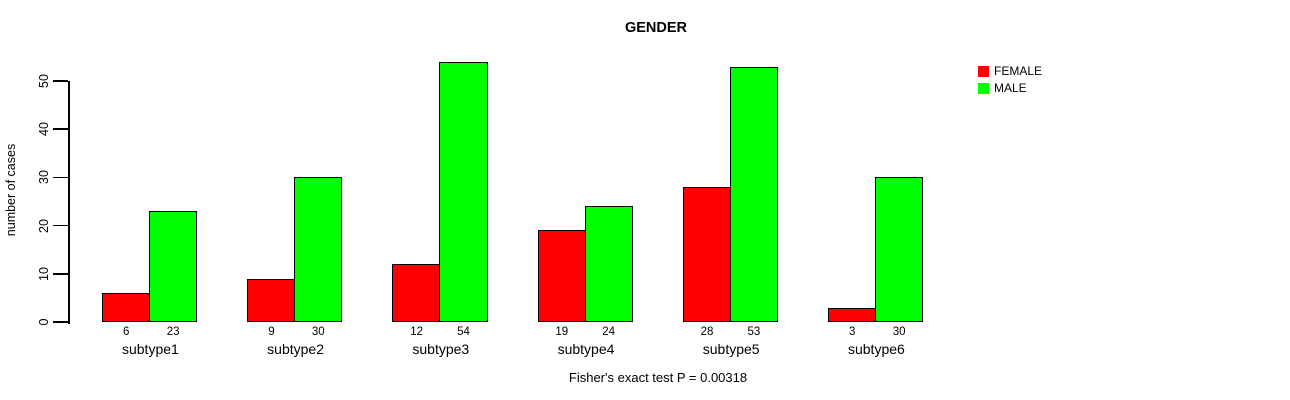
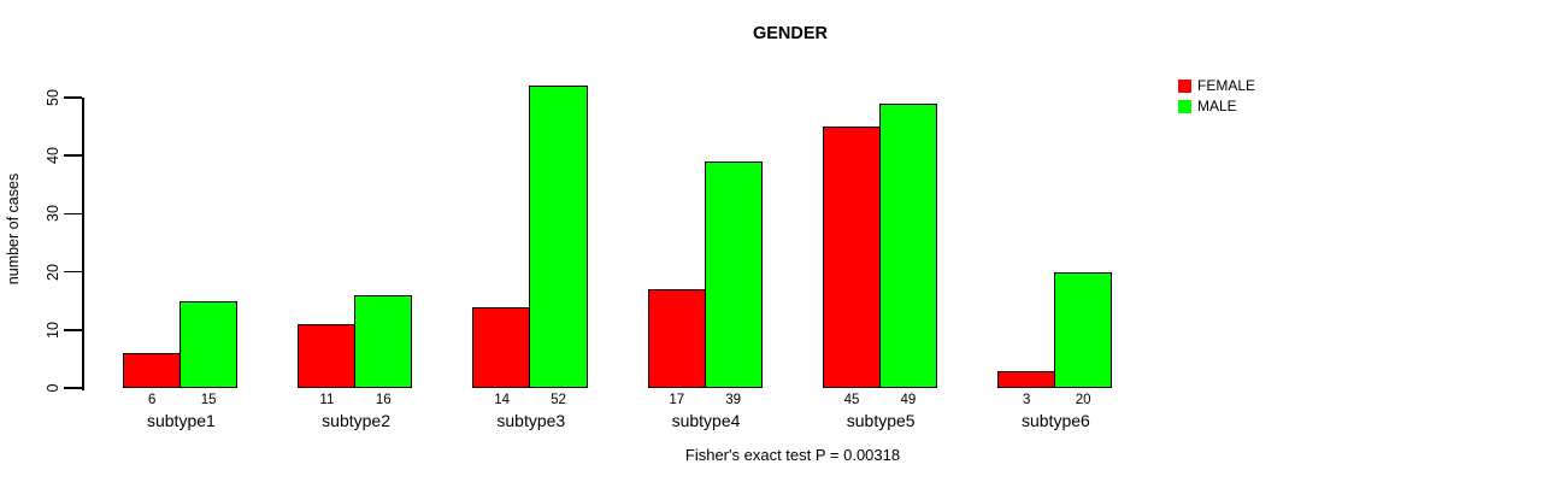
MALE/subtype1: 23 -> 15
FEMALE/subtype2: 9 -> 11
MALE/subtype2: 30 -> 16
FEMALE/subtype3: 12 -> 14
MALE/subtype3: 54 -> 52
FEMALE/subtype4: 19 -> 17
MALE/subtype4: 24 -> 39
FEMALE/subtype5: 28 -> 45
MALE/subtype5: 53 -> 49
MALE/subtype6: 30 -> 20
